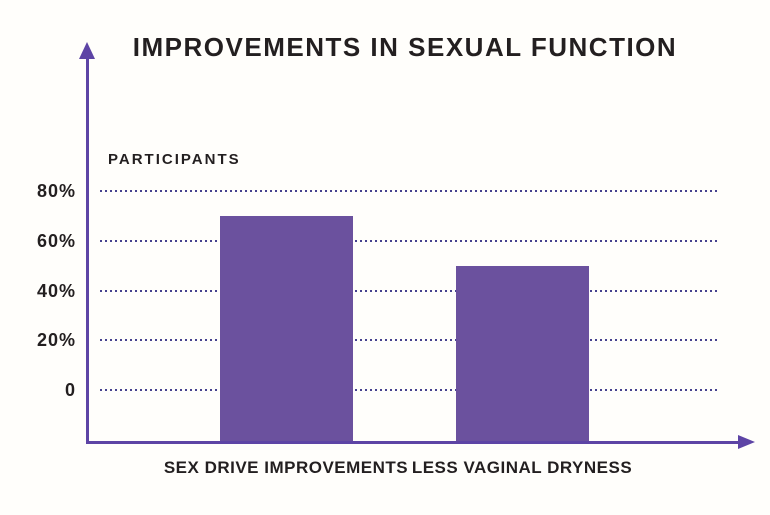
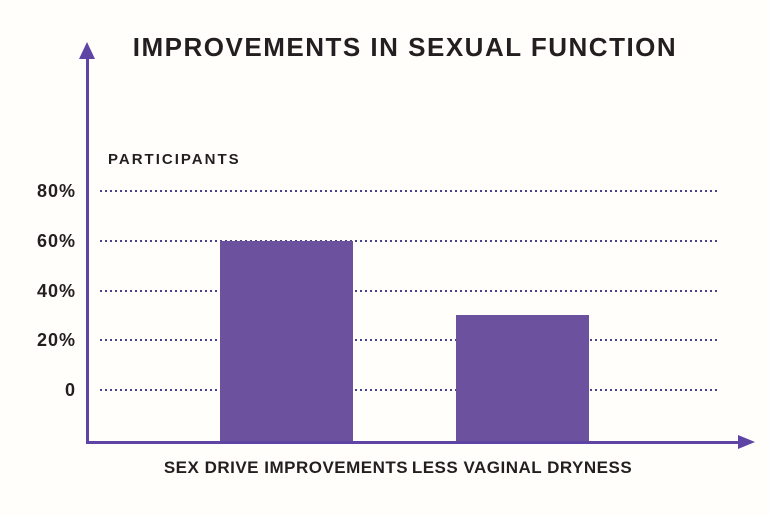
SEX DRIVE IMPROVEMENTS: 70% -> 60%
LESS VAGINAL DRYNESS: 50% -> 30%
